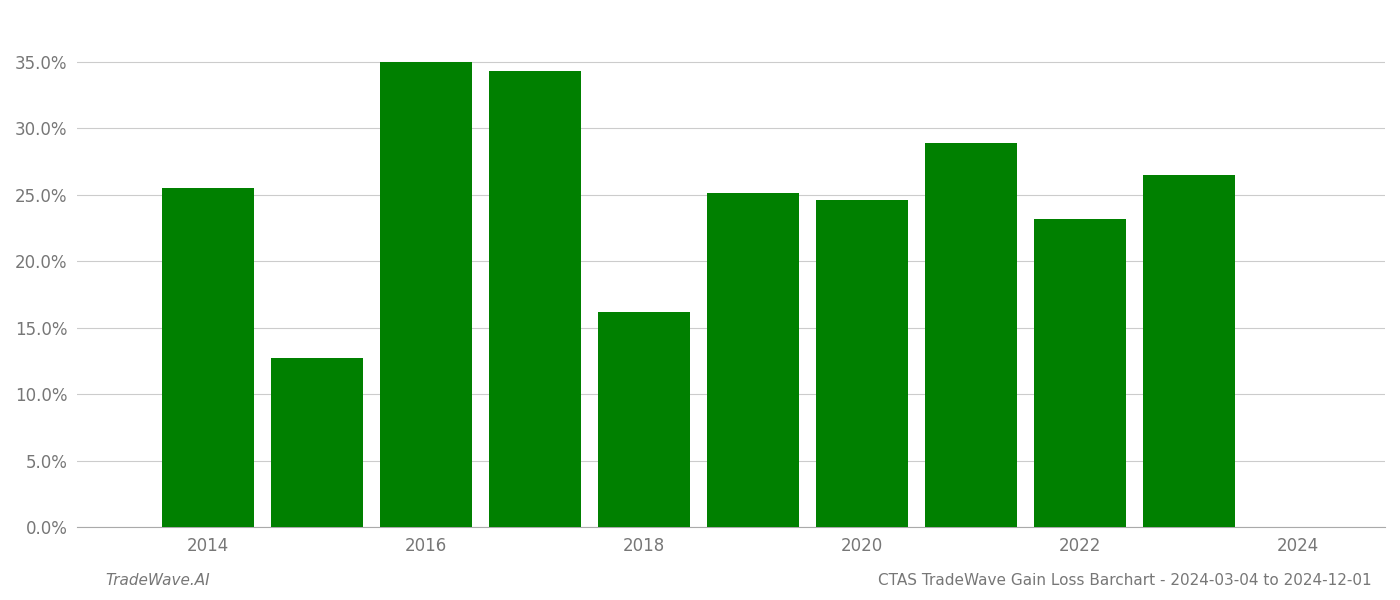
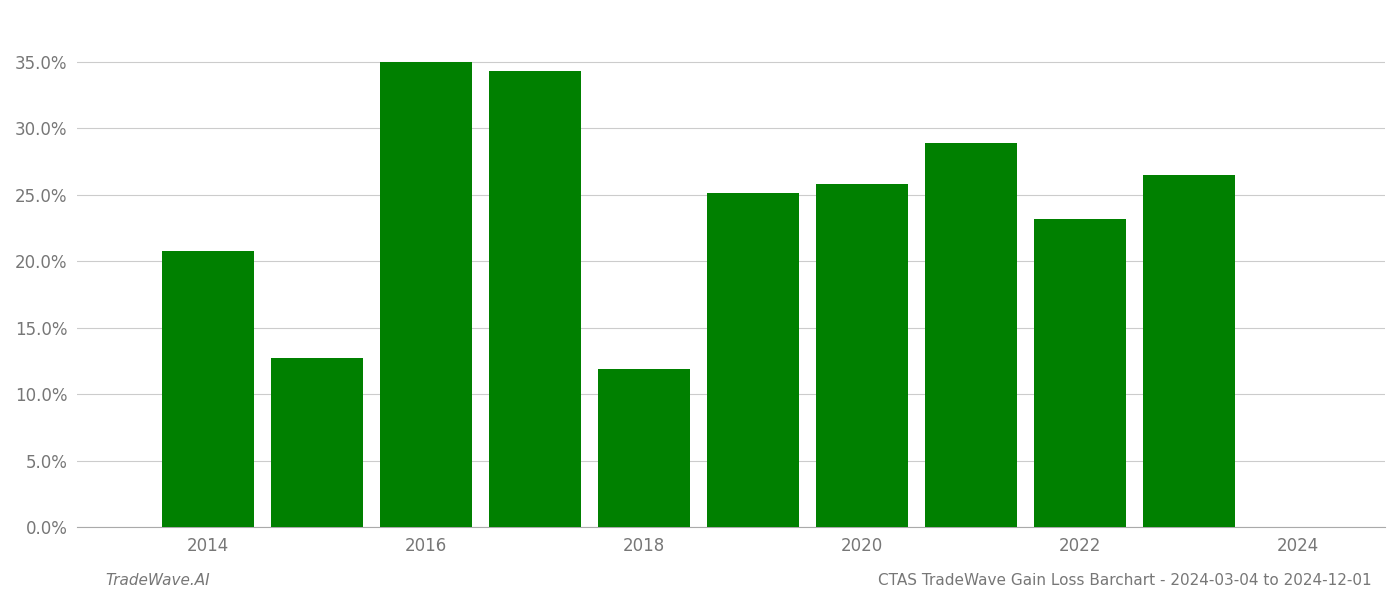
2014: 25.5% -> 20.8%
2018: 16.2% -> 11.9%
2020: 24.6% -> 25.8%
